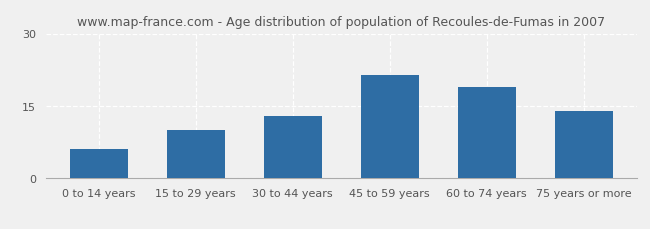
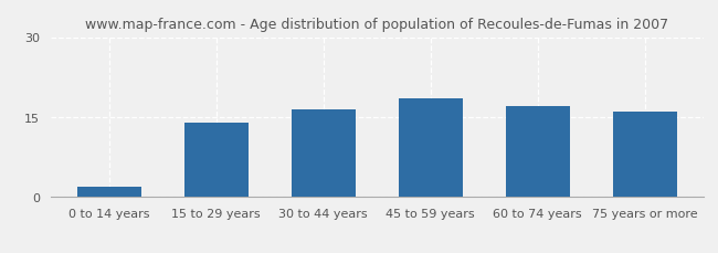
0 to 14 years: 6.0 -> 2.0
15 to 29 years: 10.0 -> 14.0
30 to 44 years: 13.0 -> 16.5
45 to 59 years: 21.5 -> 18.5
60 to 74 years: 19.0 -> 17.0
75 years or more: 14.0 -> 16.0
